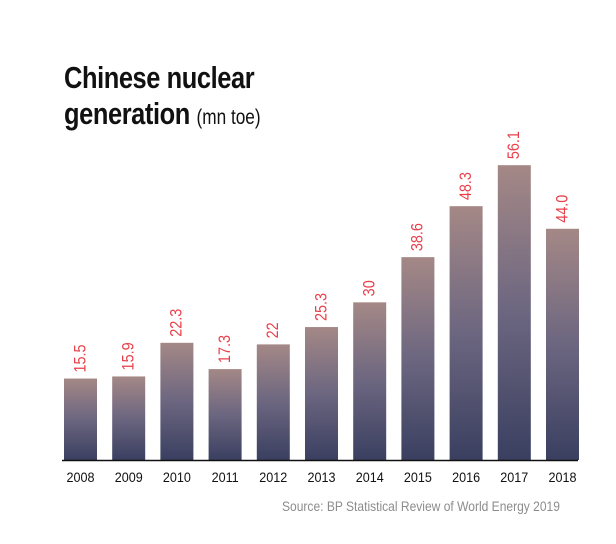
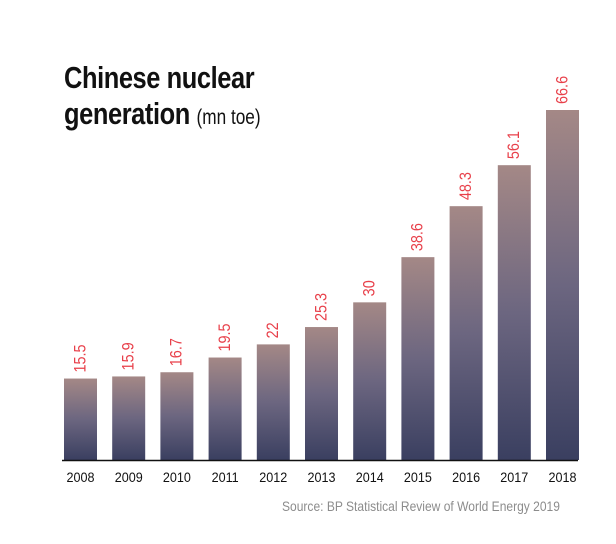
2010: 22.3 -> 16.7
2011: 17.3 -> 19.5
2018: 44.0 -> 66.6
